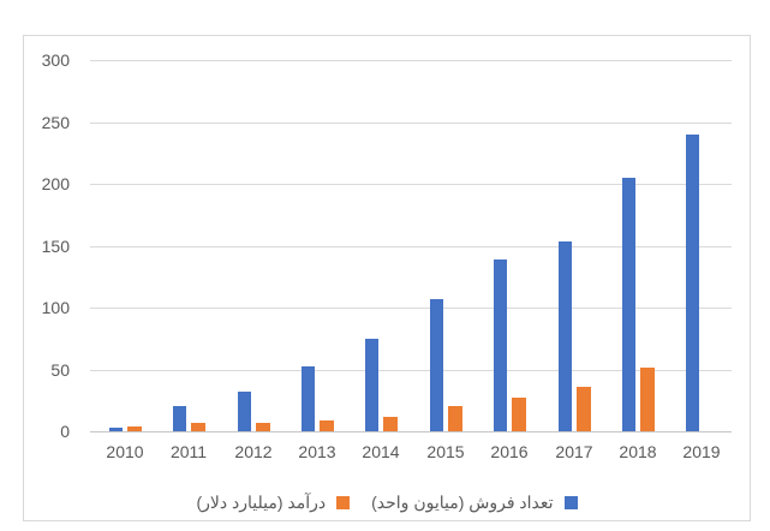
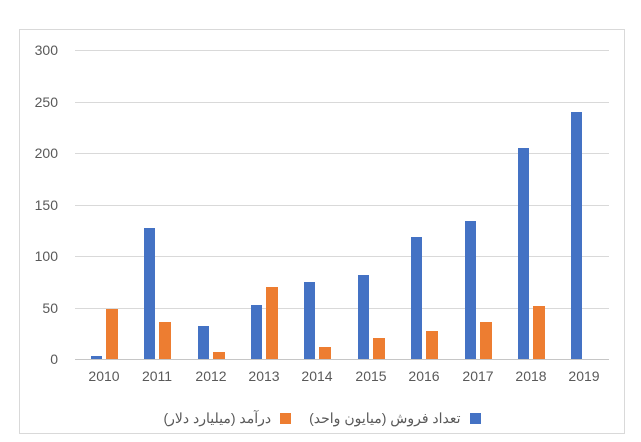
درآمد (میلیارد دلار)/2010: 4 -> 49
تعداد فروش (میایون واحد)/2011: 20 -> 127
درآمد (میلیارد دلار)/2011: 7 -> 36
درآمد (میلیارد دلار)/2013: 9 -> 70
تعداد فروش (میایون واحد)/2015: 107 -> 82
تعداد فروش (میایون واحد)/2016: 139 -> 118
تعداد فروش (میایون واحد)/2017: 153 -> 134
